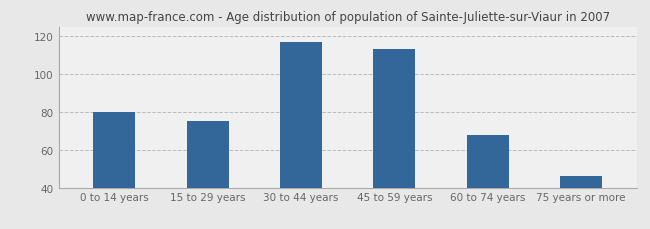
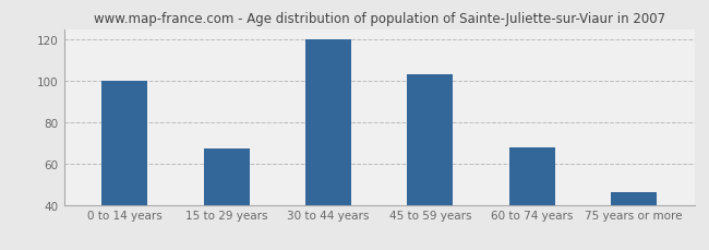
0 to 14 years: 80 -> 100
15 to 29 years: 75 -> 67
30 to 44 years: 117 -> 120
45 to 59 years: 113 -> 103
